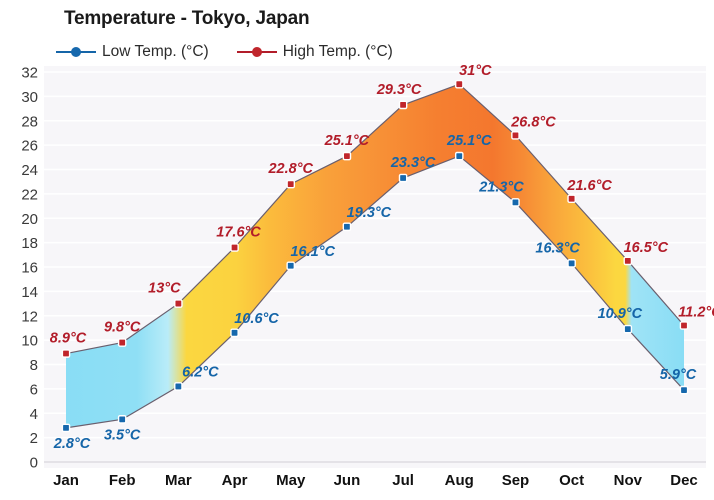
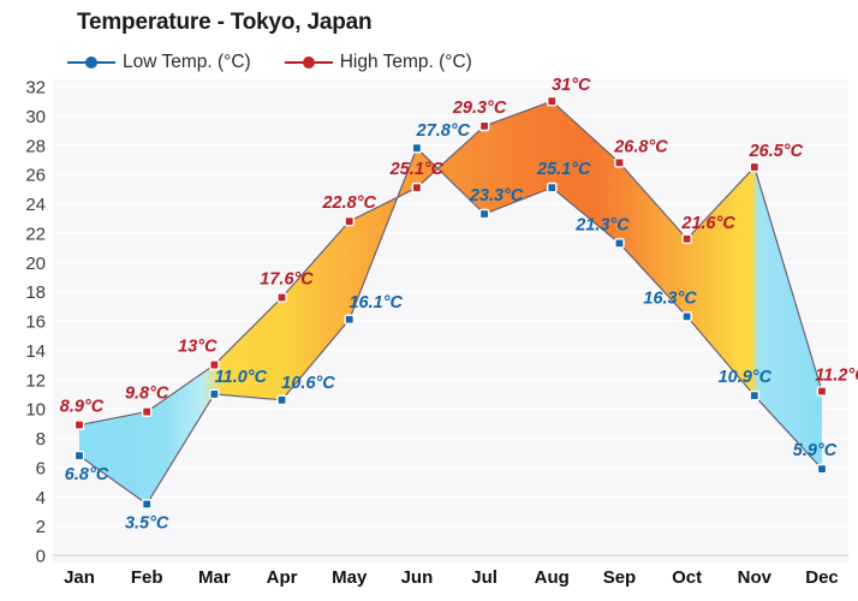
Low Temp. (°C)/Jan: 2.8°C -> 6.8°C
Low Temp. (°C)/Mar: 6.2°C -> 11.0°C
Low Temp. (°C)/Jun: 19.3°C -> 27.8°C
High Temp. (°C)/Nov: 16.5°C -> 26.5°C
